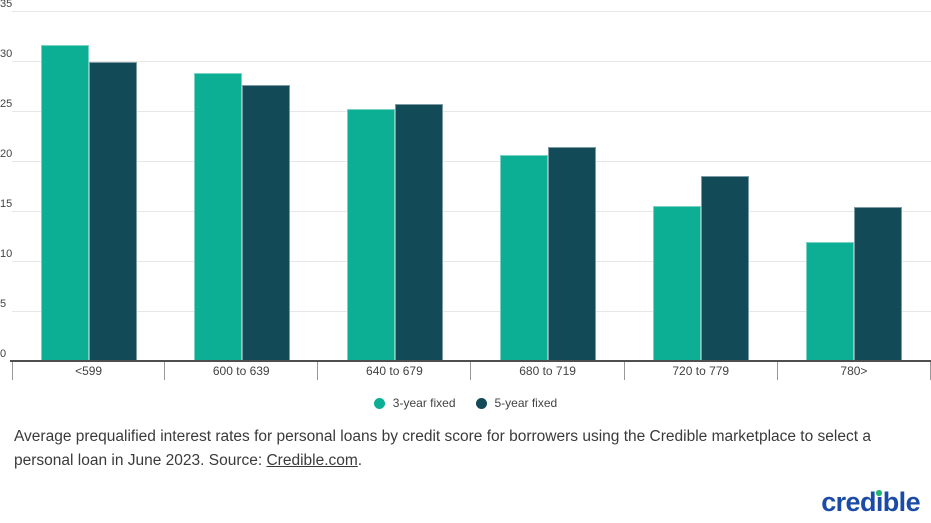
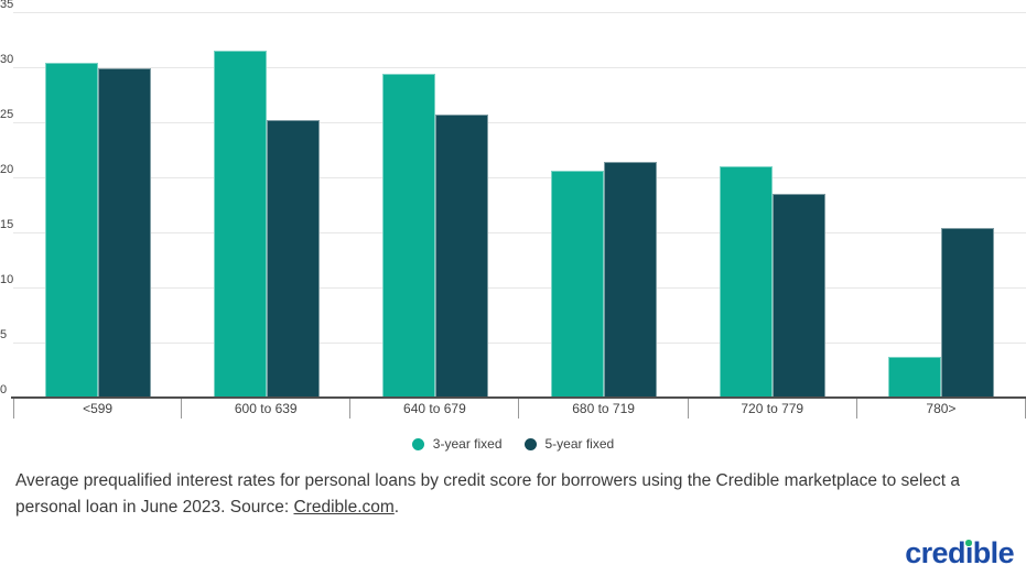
3-year fixed/<599: 31.6 -> 30.4
3-year fixed/600 to 639: 28.8 -> 31.5
5-year fixed/600 to 639: 27.6 -> 25.2
3-year fixed/640 to 679: 25.2 -> 29.4
3-year fixed/720 to 779: 15.5 -> 21.0
3-year fixed/780>: 11.9 -> 3.7
